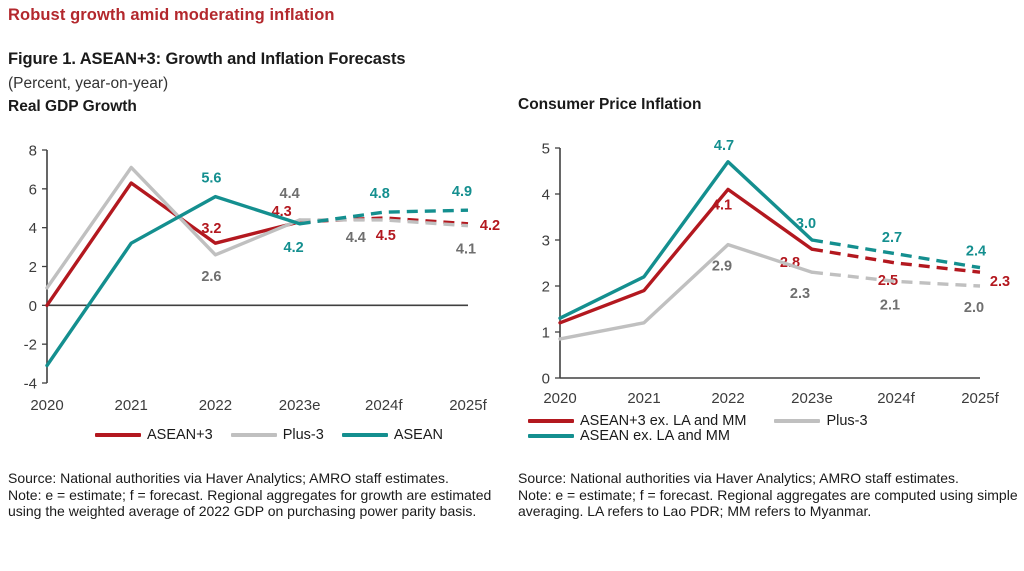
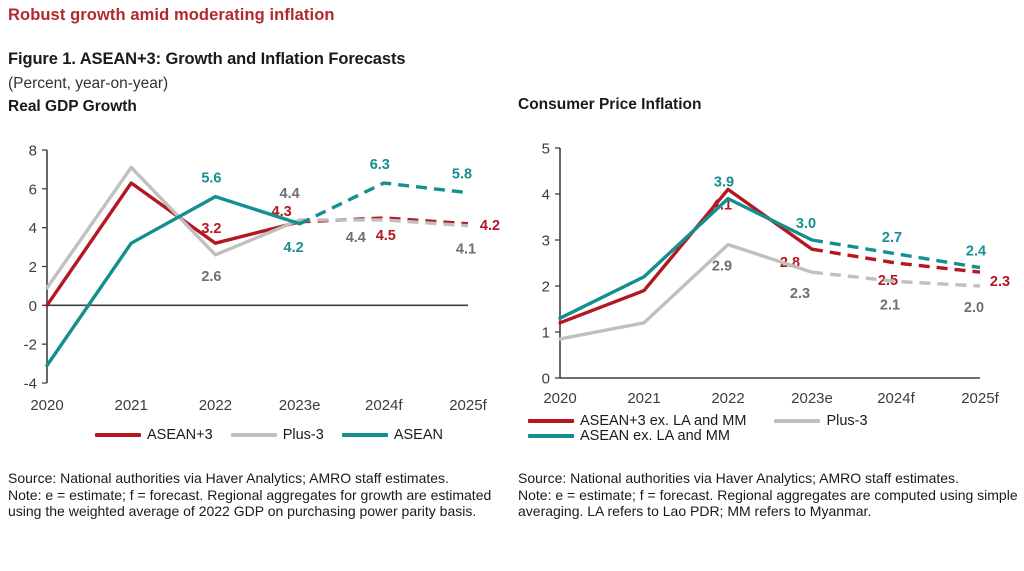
Real GDP Growth/ASEAN/2024f: 4.8 -> 6.3
Real GDP Growth/ASEAN/2025f: 4.9 -> 5.8
Consumer Price Inflation/ASEAN ex. LA and MM/2022: 4.7 -> 3.9
